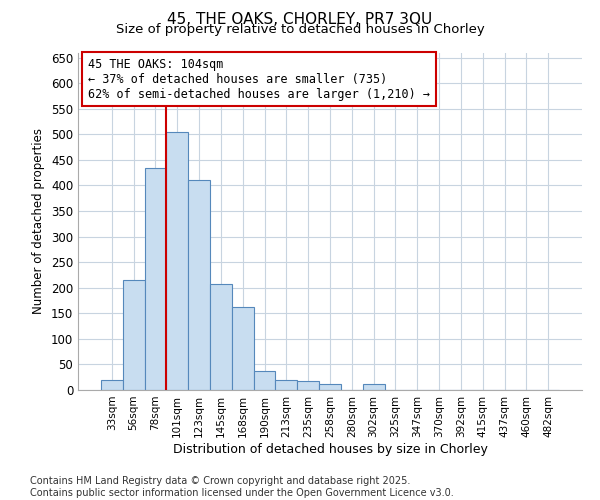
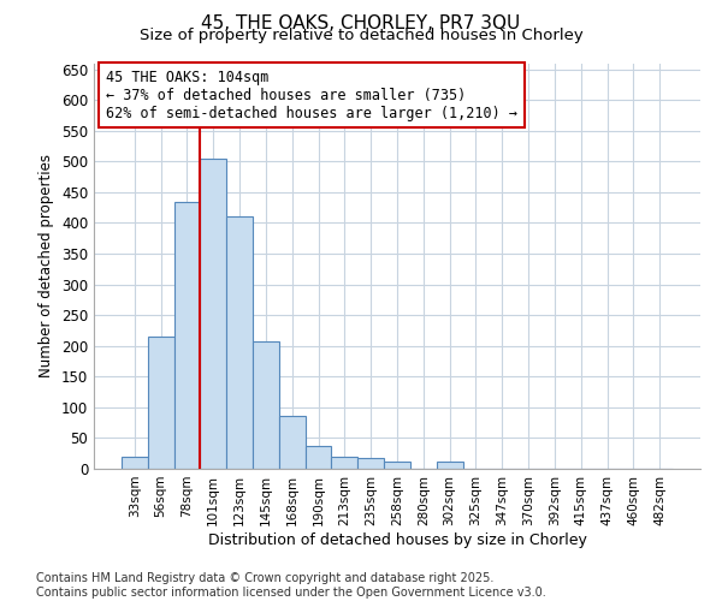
168sqm: 162 -> 87
